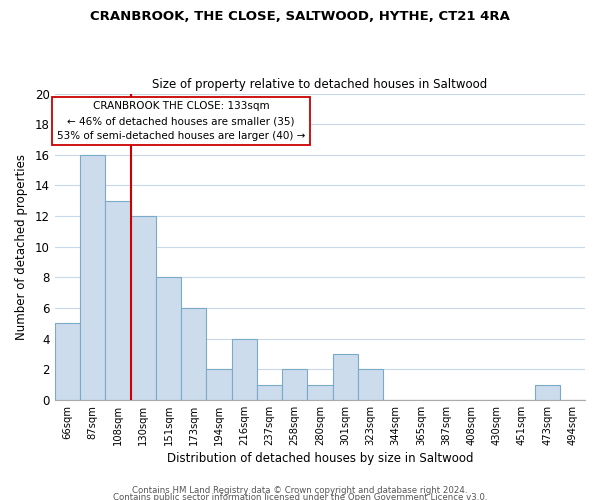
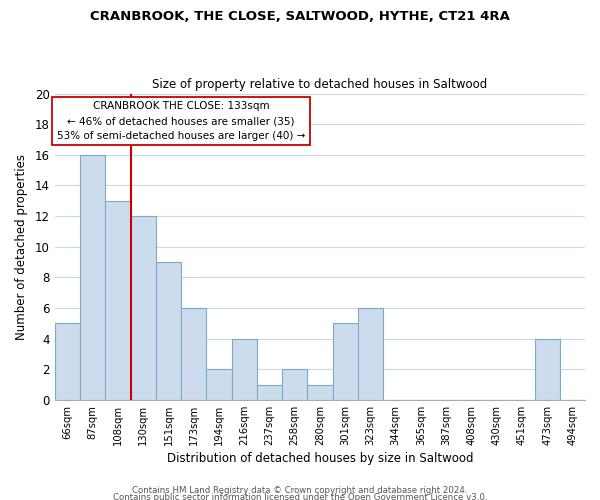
151sqm: 8 -> 9
301sqm: 3 -> 5
323sqm: 2 -> 6
473sqm: 1 -> 4
